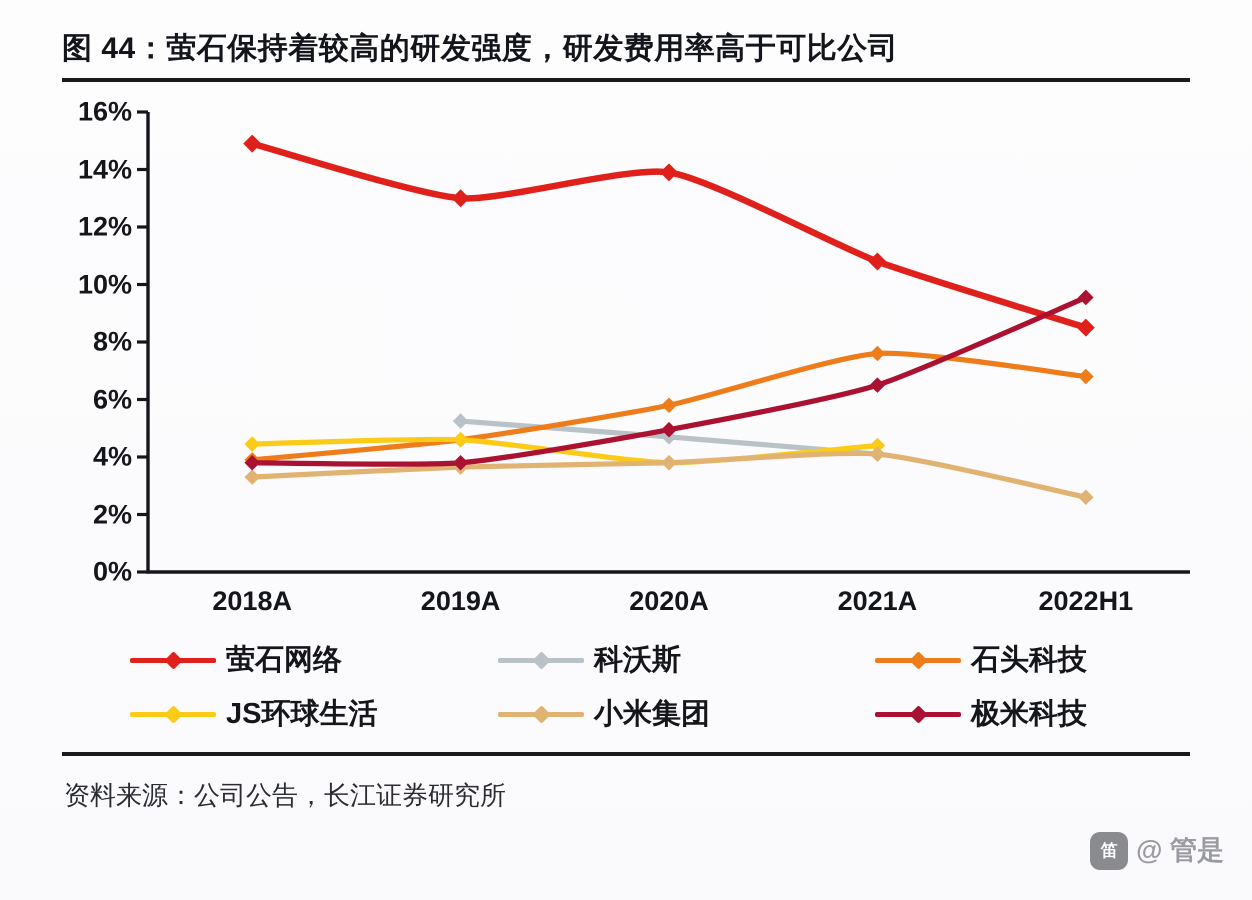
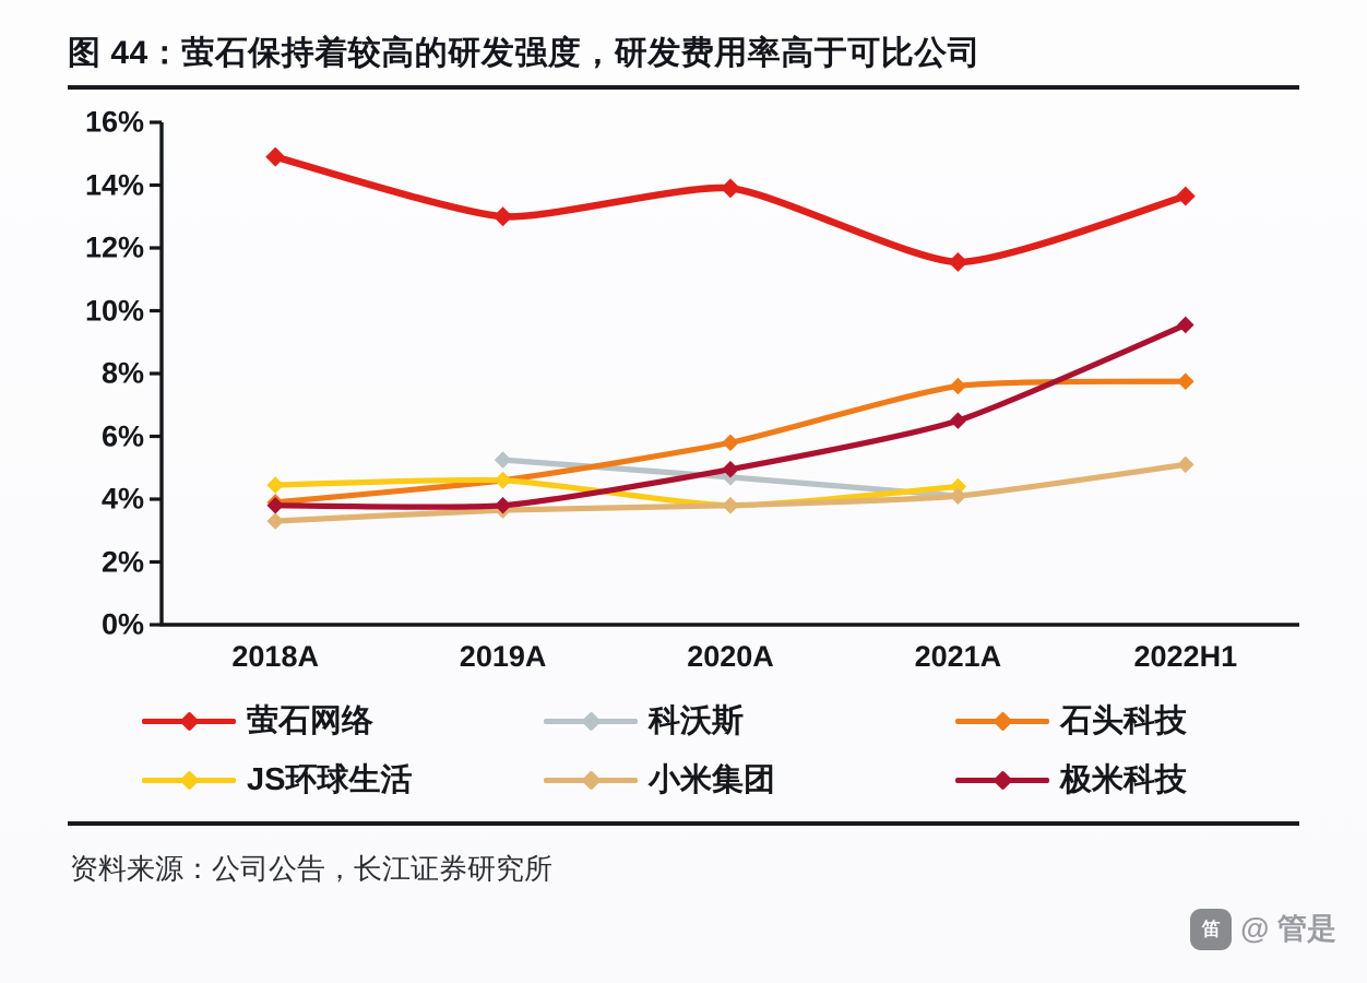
萤石网络/2021A: 10.8% -> 11.6%
萤石网络/2022H1: 8.5% -> 13.7%
石头科技/2022H1: 6.8% -> 7.8%
小米集团/2022H1: 2.6% -> 5.1%
